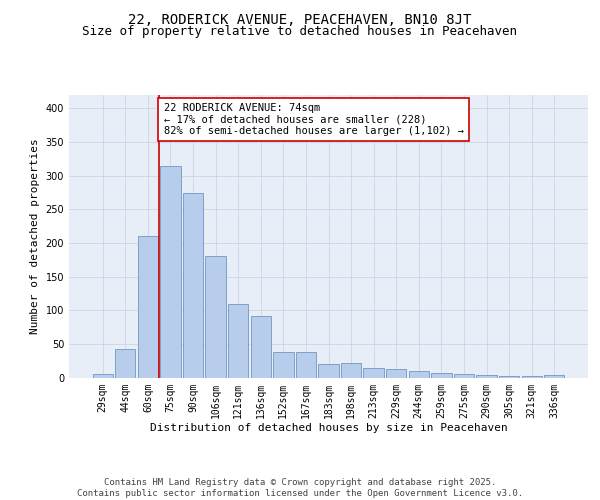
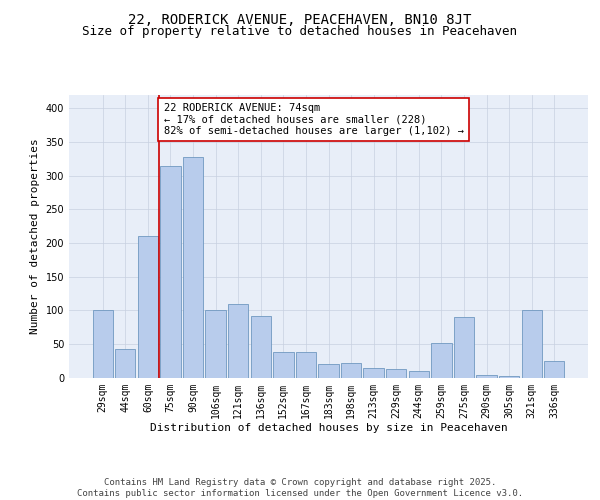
29sqm: 5 -> 100
90sqm: 275 -> 328
106sqm: 180 -> 100
259sqm: 6 -> 52
275sqm: 5 -> 90
321sqm: 2 -> 100
336sqm: 4 -> 24
